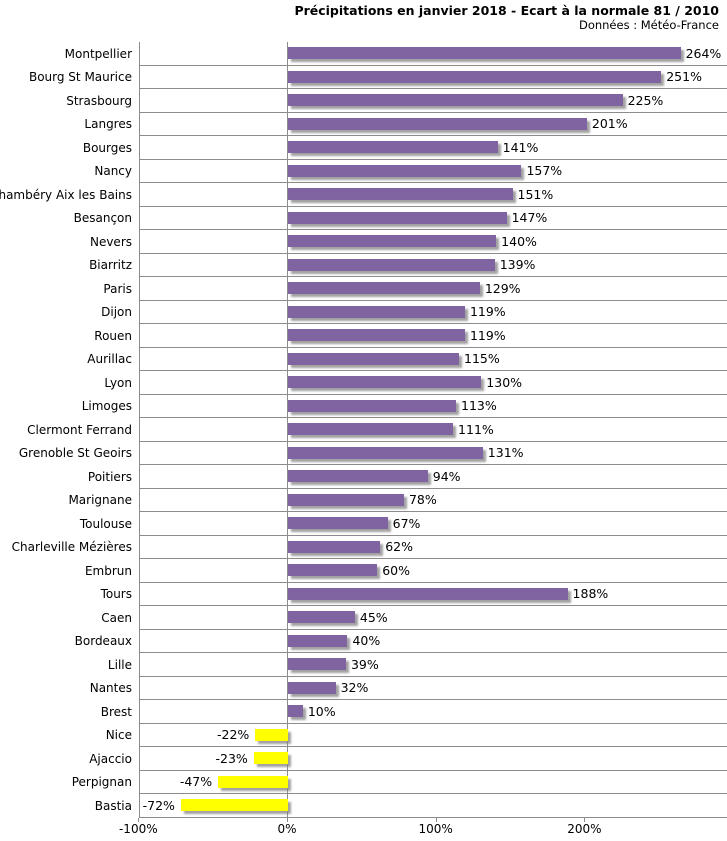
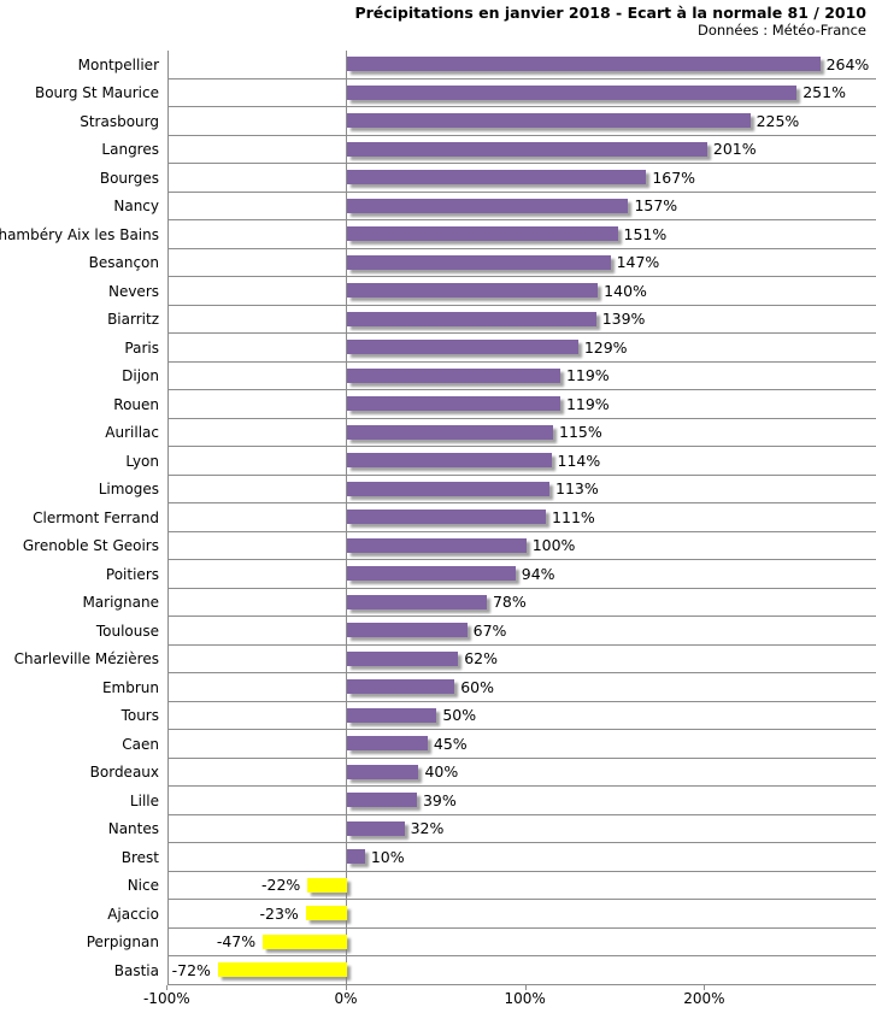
Bourges: 141% -> 167%
Lyon: 130% -> 114%
Grenoble St Geoirs: 131% -> 100%
Tours: 188% -> 50%
